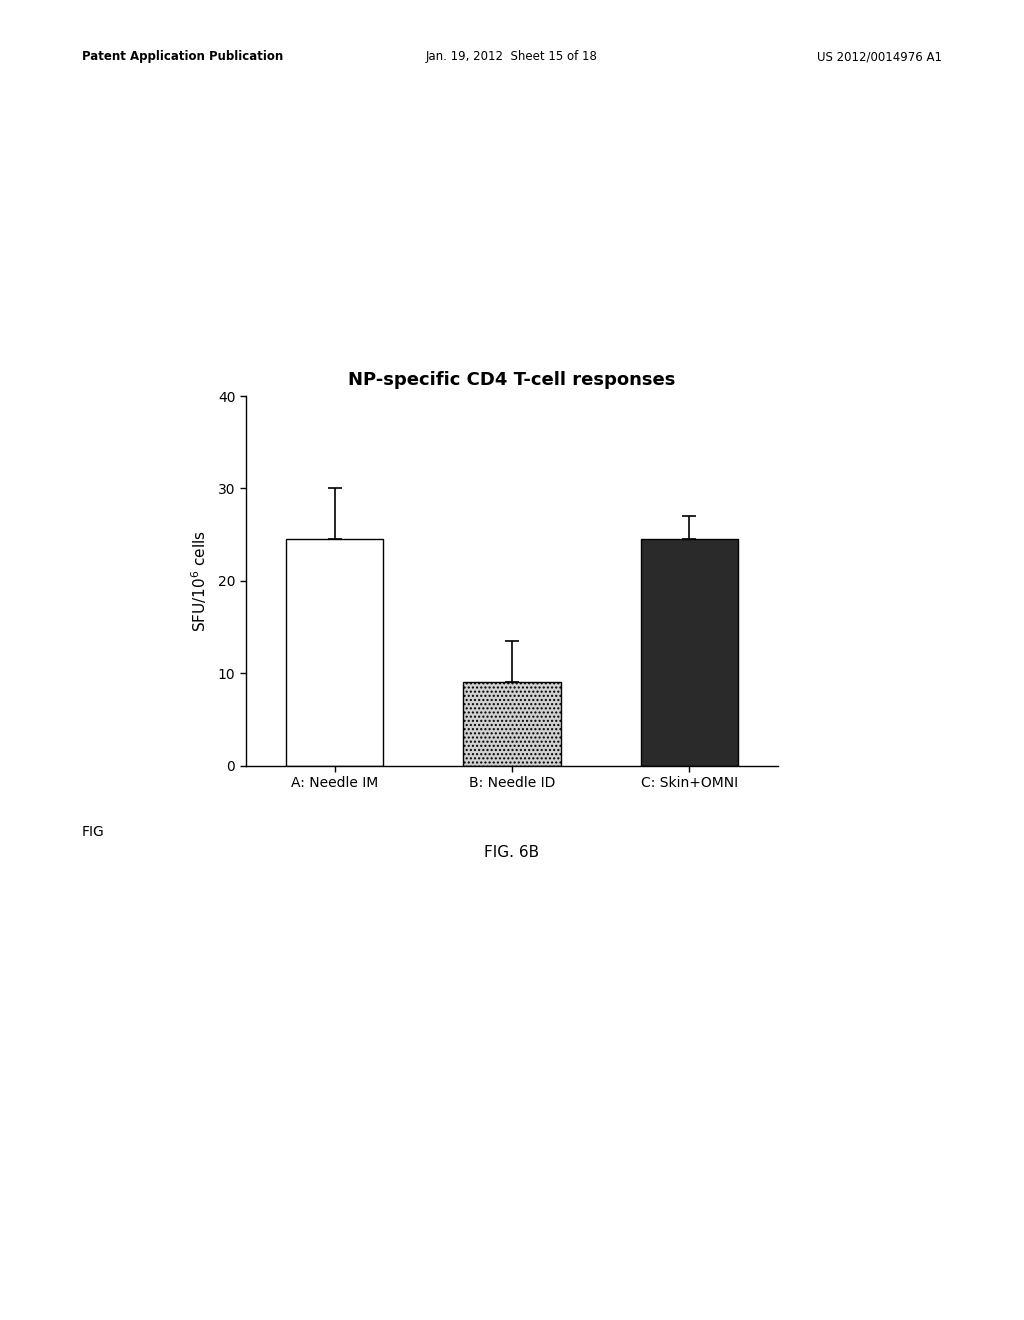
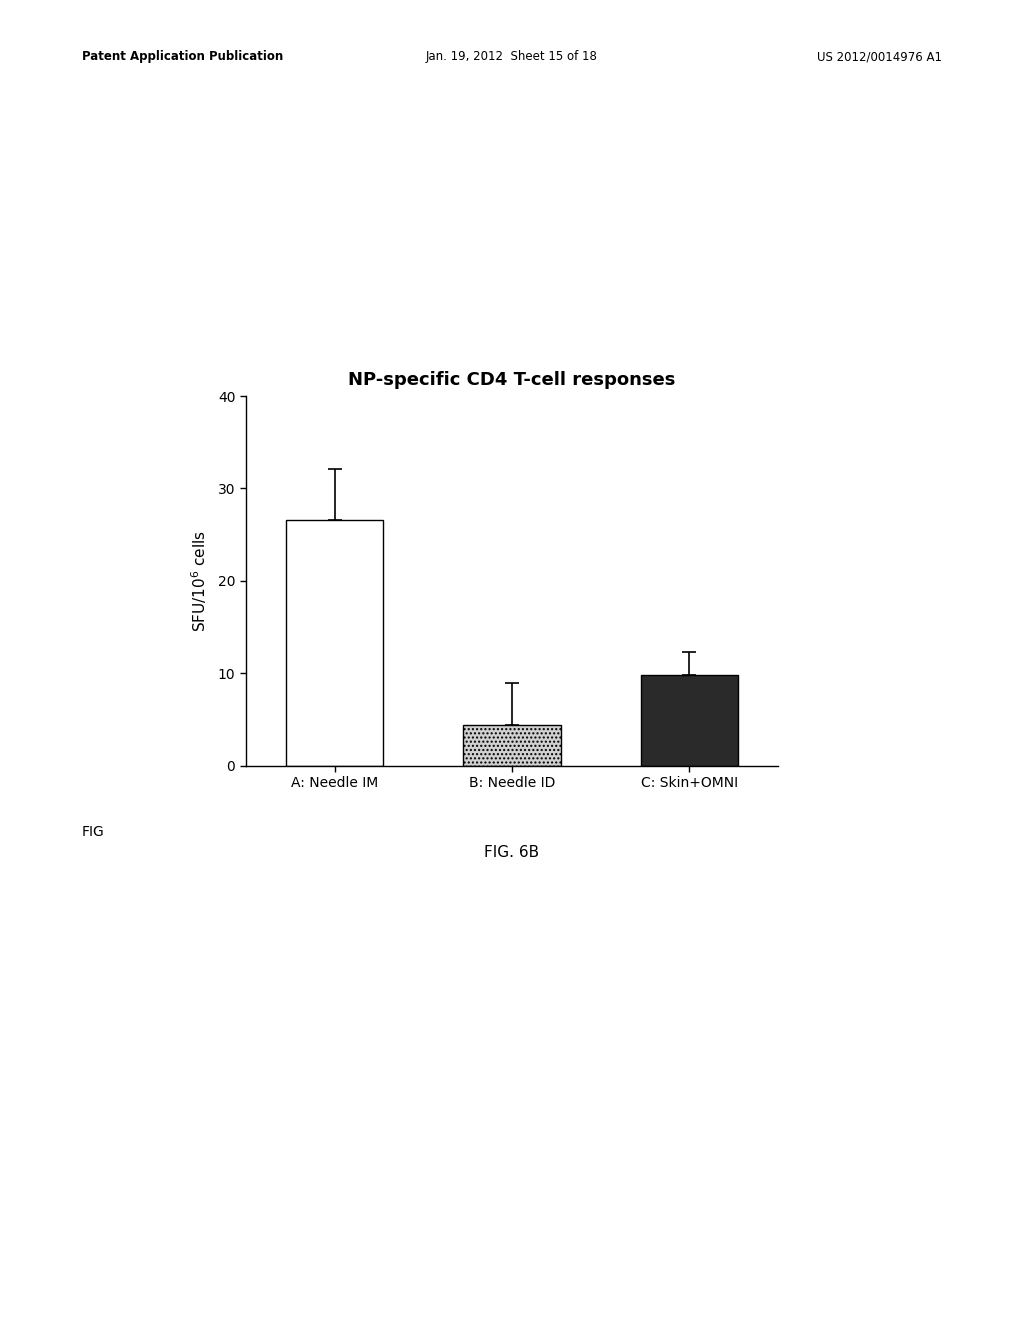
A: Needle IM: 24.5 -> 26.6
B: Needle ID: 9.0 -> 4.4
C: Skin+OMNI: 24.5 -> 9.8
